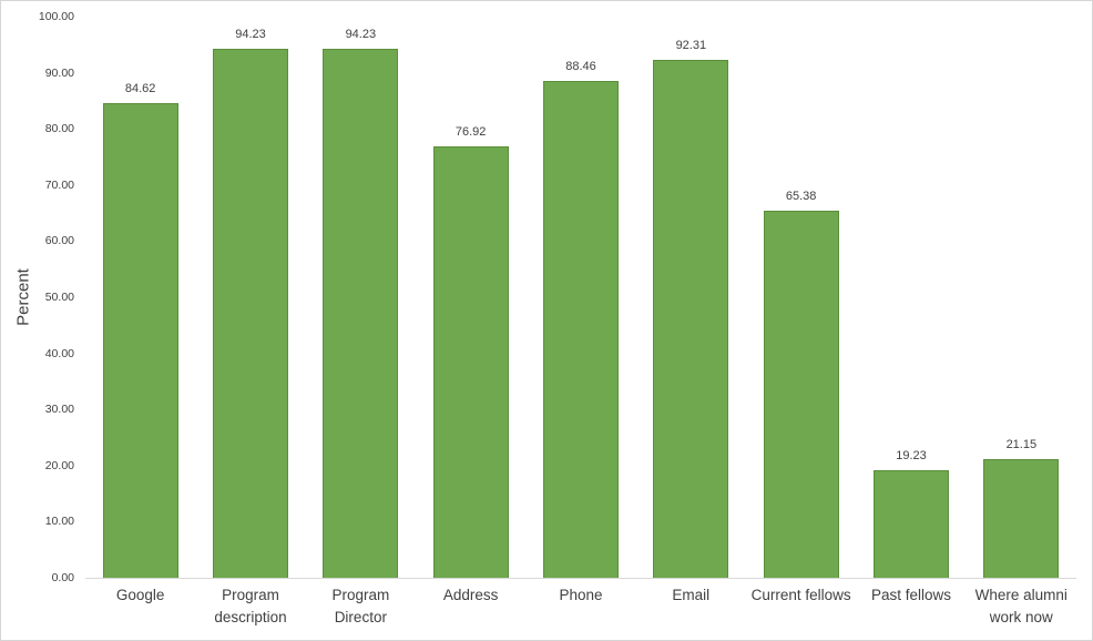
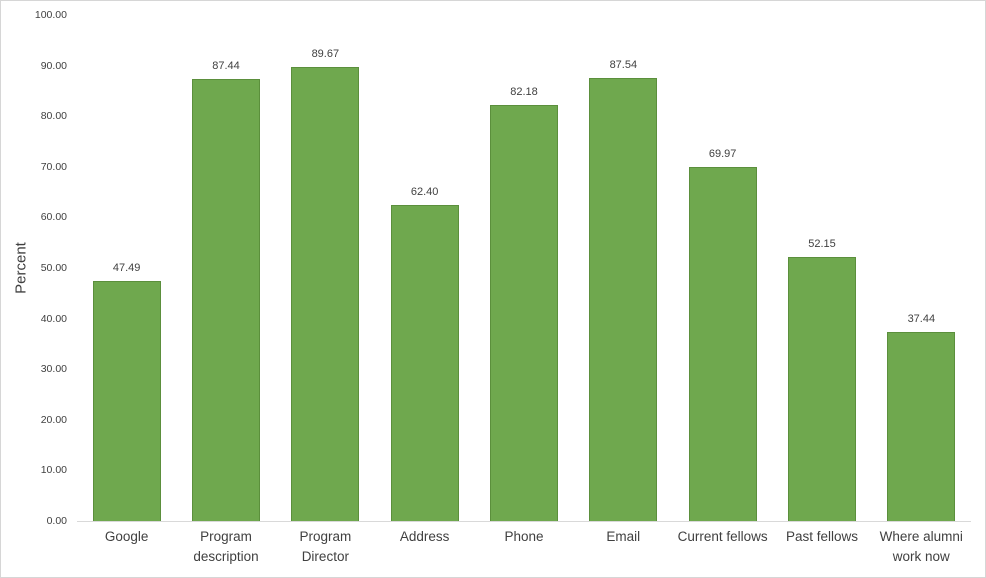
Google: 84.62 -> 47.49
Program description: 94.23 -> 87.44
Program Director: 94.23 -> 89.67
Address: 76.92 -> 62.40
Phone: 88.46 -> 82.18
Email: 92.31 -> 87.54
Current fellows: 65.38 -> 69.97
Past fellows: 19.23 -> 52.15
Where alumni work now: 21.15 -> 37.44
